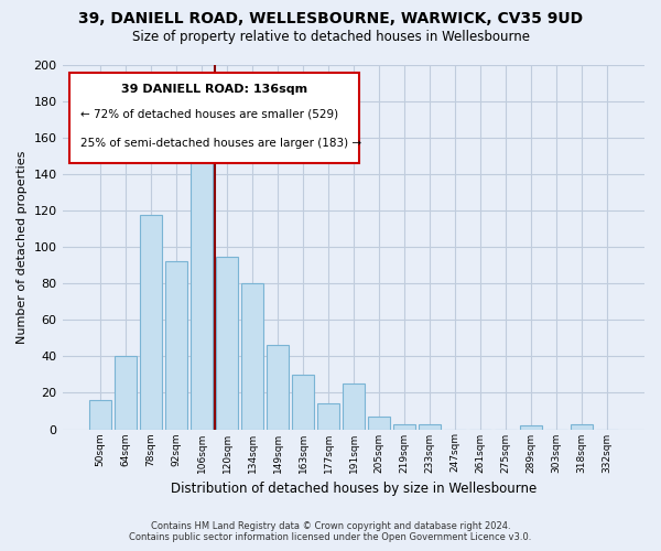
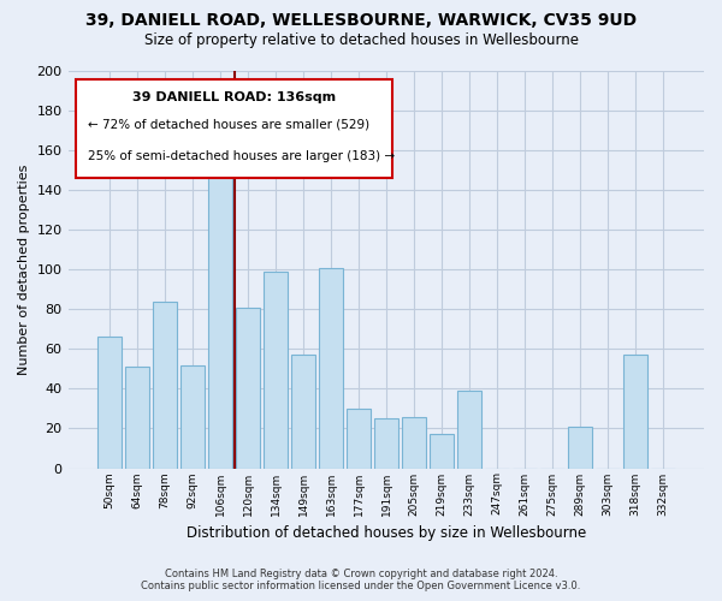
50sqm: 16 -> 66
64sqm: 40 -> 51
78sqm: 118 -> 84
92sqm: 92 -> 52
120sqm: 95 -> 81
134sqm: 80 -> 99
149sqm: 46 -> 57
163sqm: 30 -> 101
177sqm: 14 -> 30
205sqm: 7 -> 26
219sqm: 3 -> 17
233sqm: 3 -> 39
289sqm: 2 -> 21
318sqm: 3 -> 57
